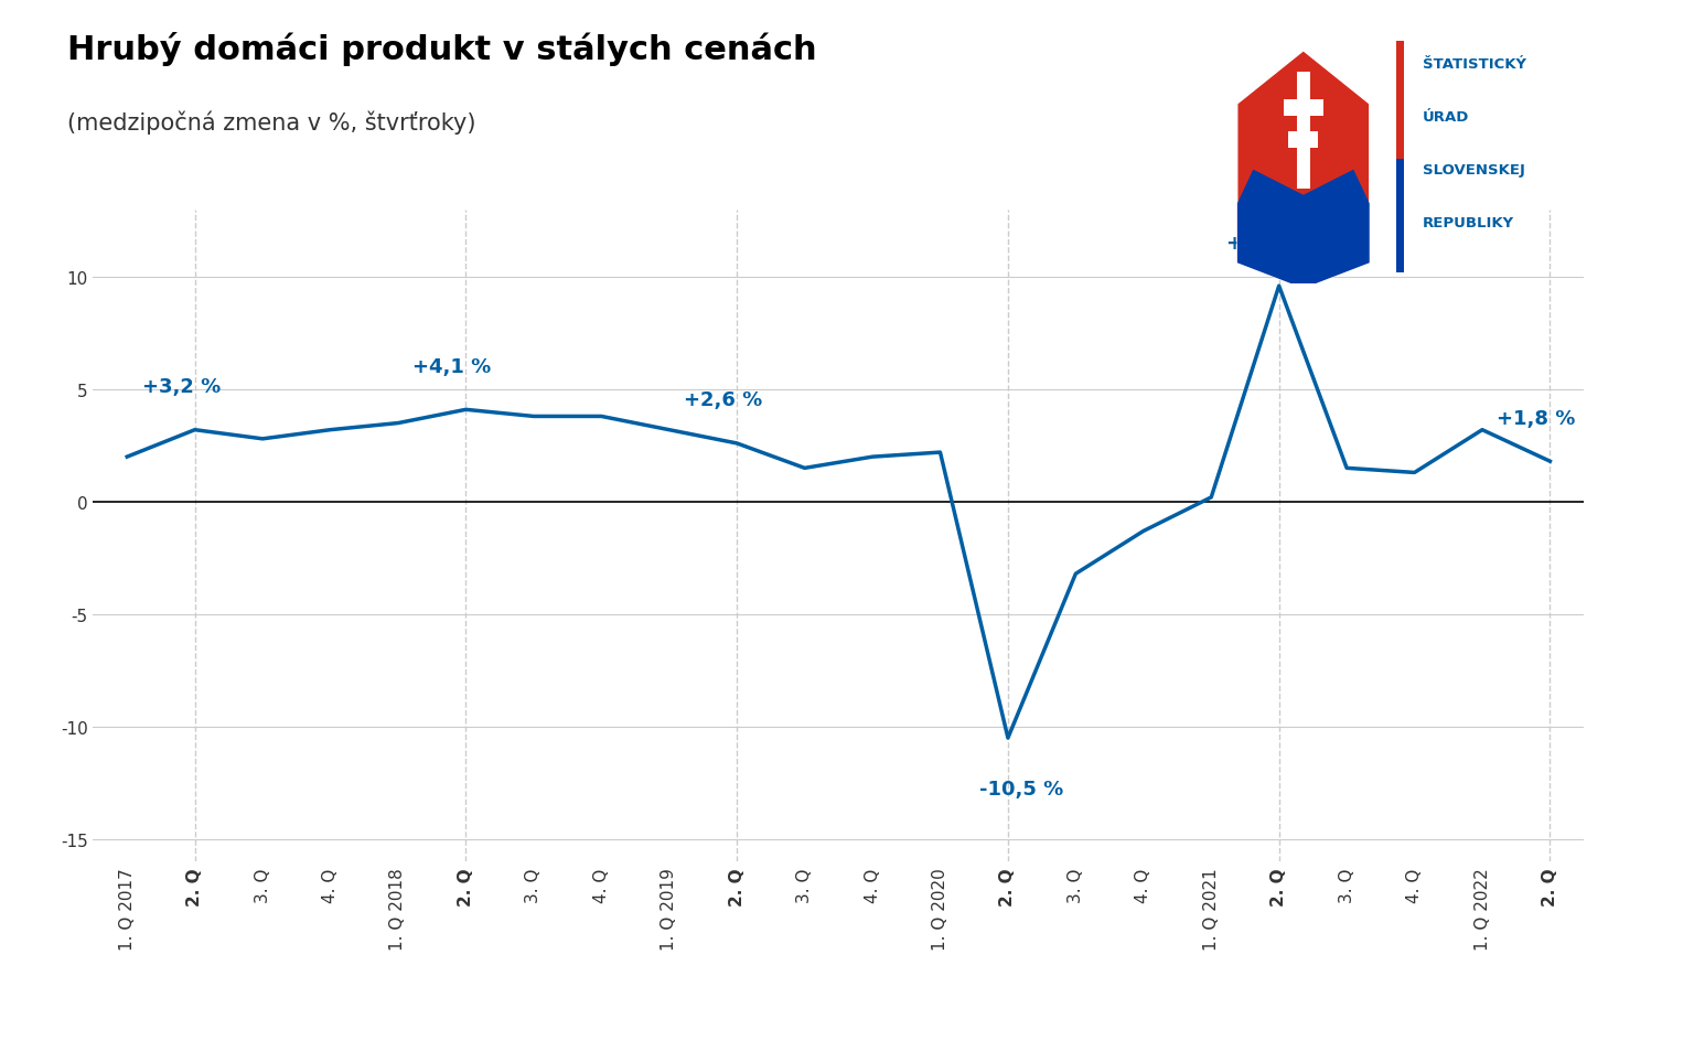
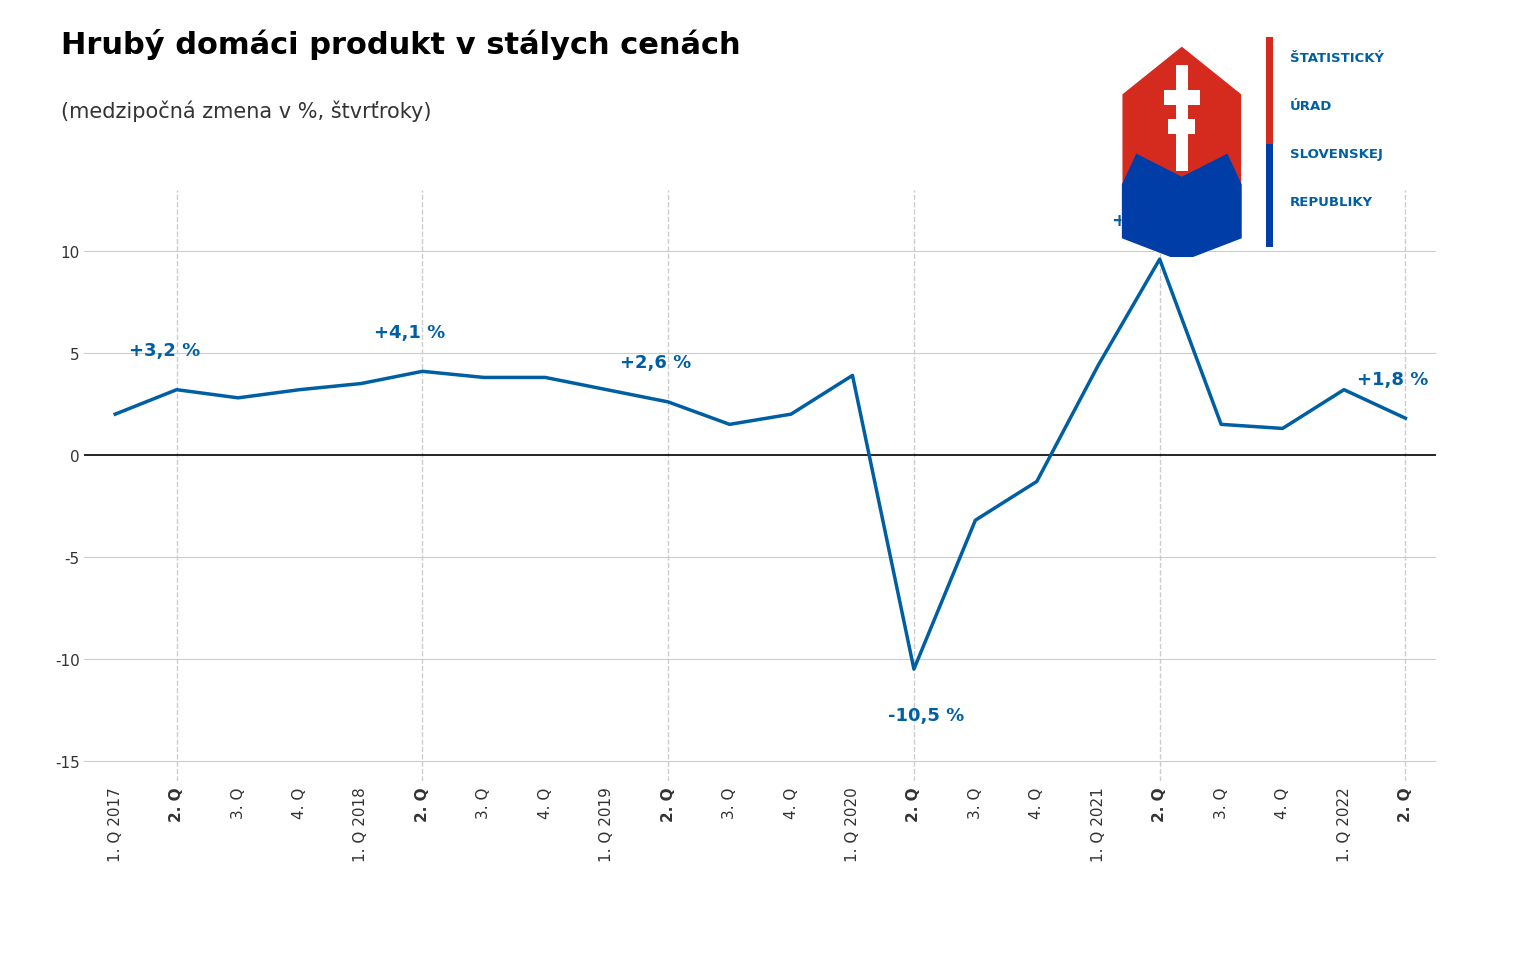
1. Q 2020: 2.2 -> 3.9
1. Q 2021: 0.2 -> 4.4
